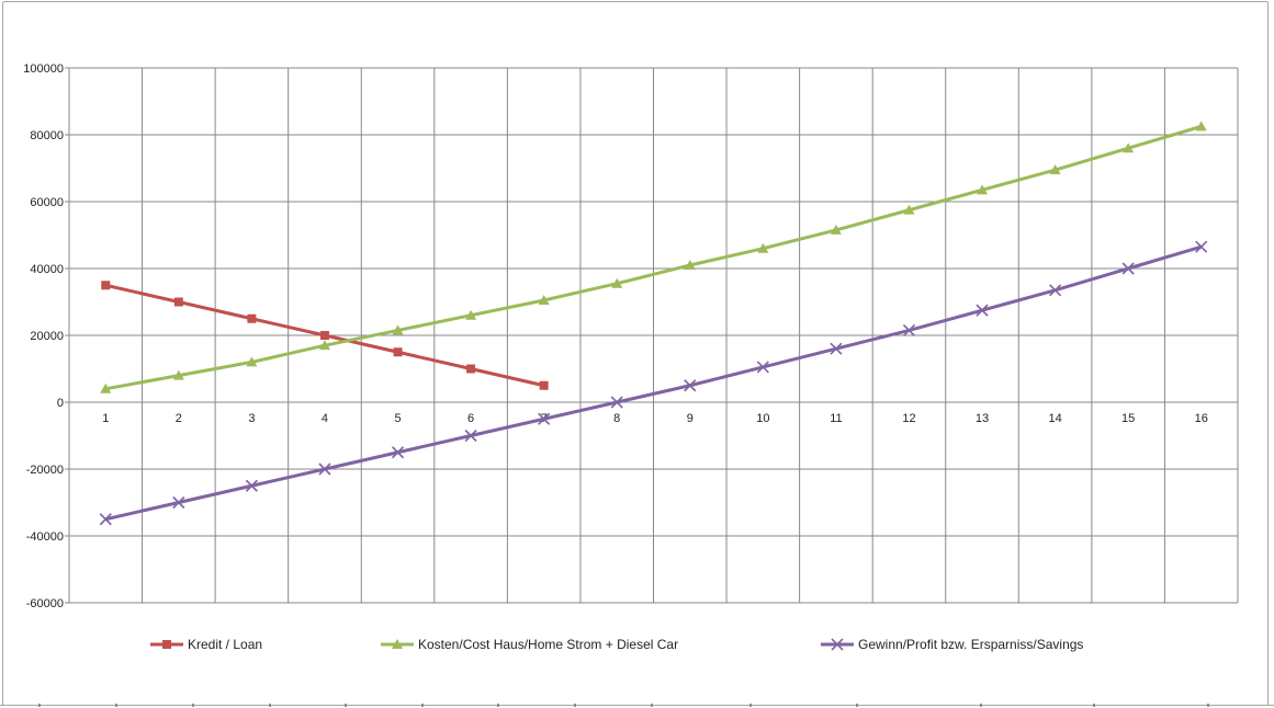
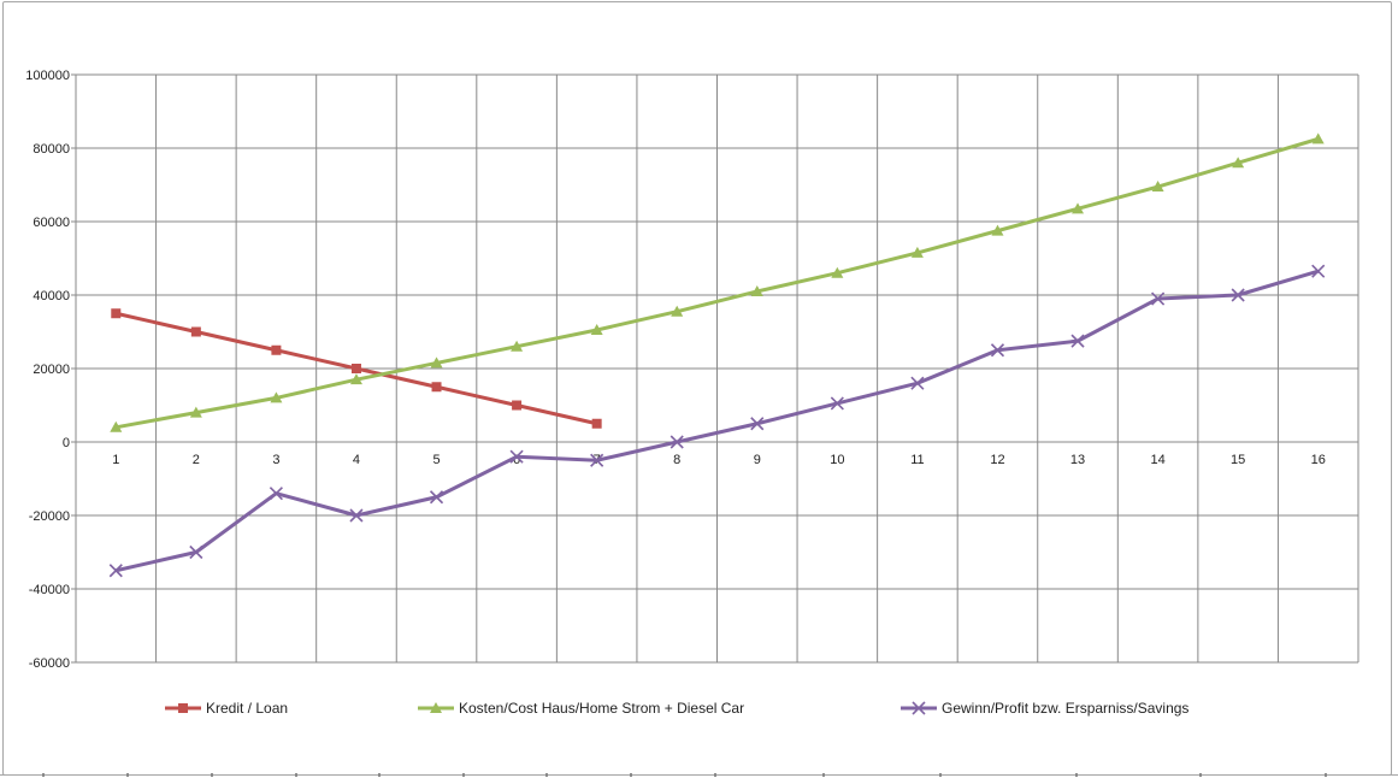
Gewinn/Profit bzw. Ersparniss/Savings/3: -25000 -> -14000
Gewinn/Profit bzw. Ersparniss/Savings/6: -10000 -> -4000
Gewinn/Profit bzw. Ersparniss/Savings/12: 22000 -> 25000
Gewinn/Profit bzw. Ersparniss/Savings/14: 34000 -> 39000
